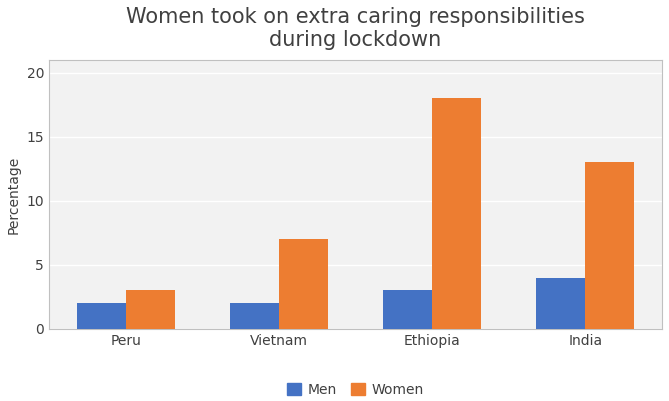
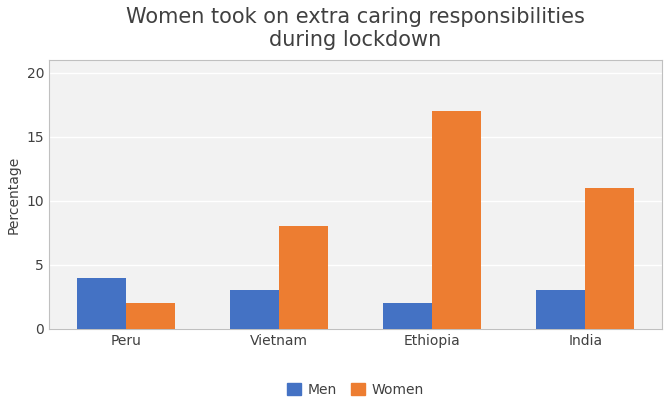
Men/Peru: 2 -> 4
Women/Peru: 3 -> 2
Men/Vietnam: 2 -> 3
Women/Vietnam: 7 -> 8
Men/Ethiopia: 3 -> 2
Women/Ethiopia: 18 -> 17
Men/India: 4 -> 3
Women/India: 13 -> 11
